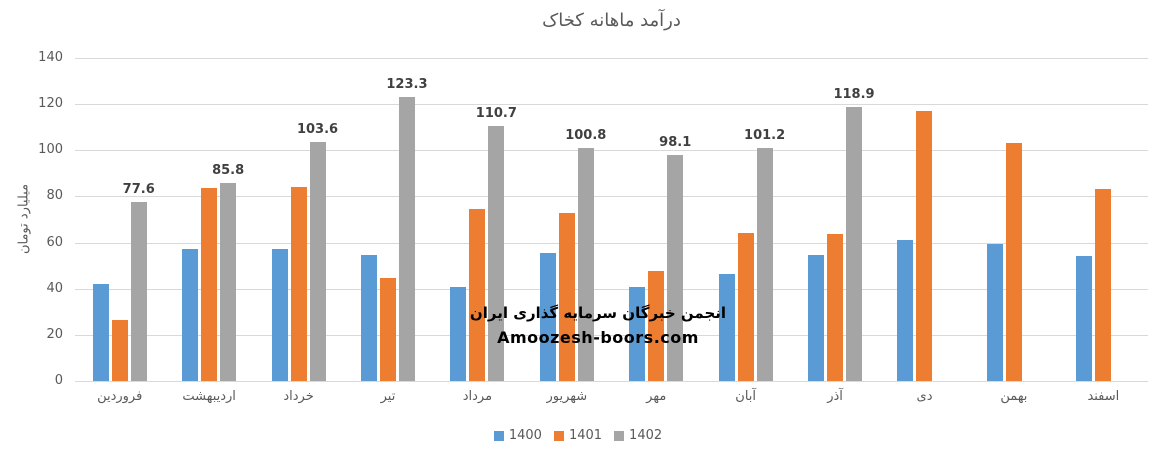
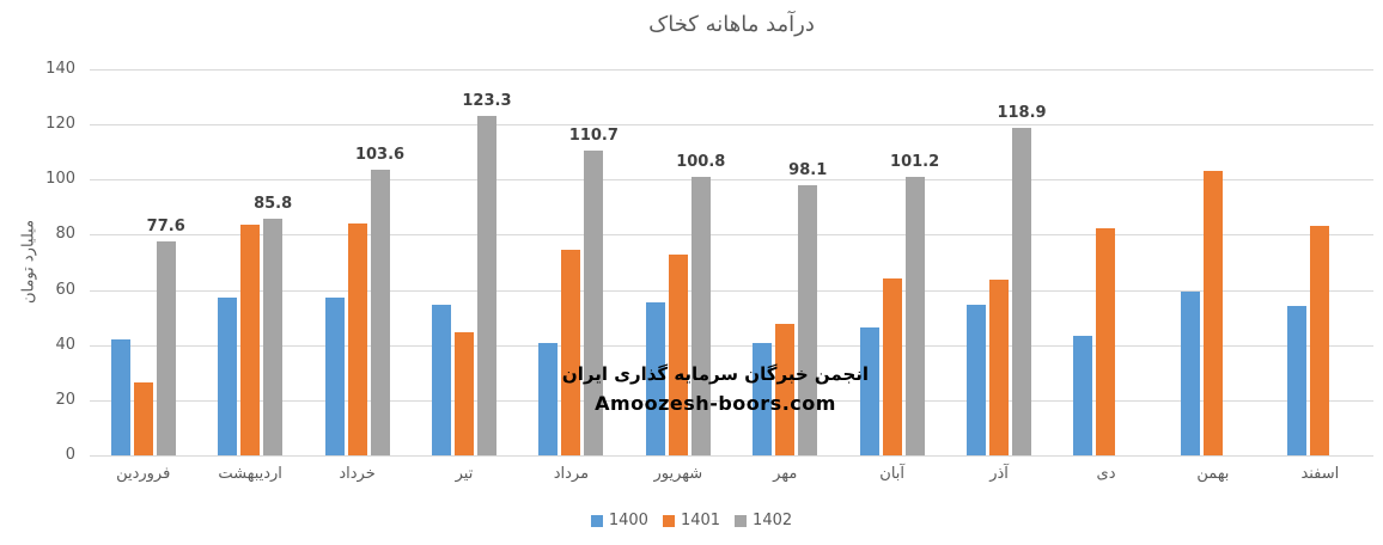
1400/دی: 61 -> 43
1401/دی: 117 -> 82
